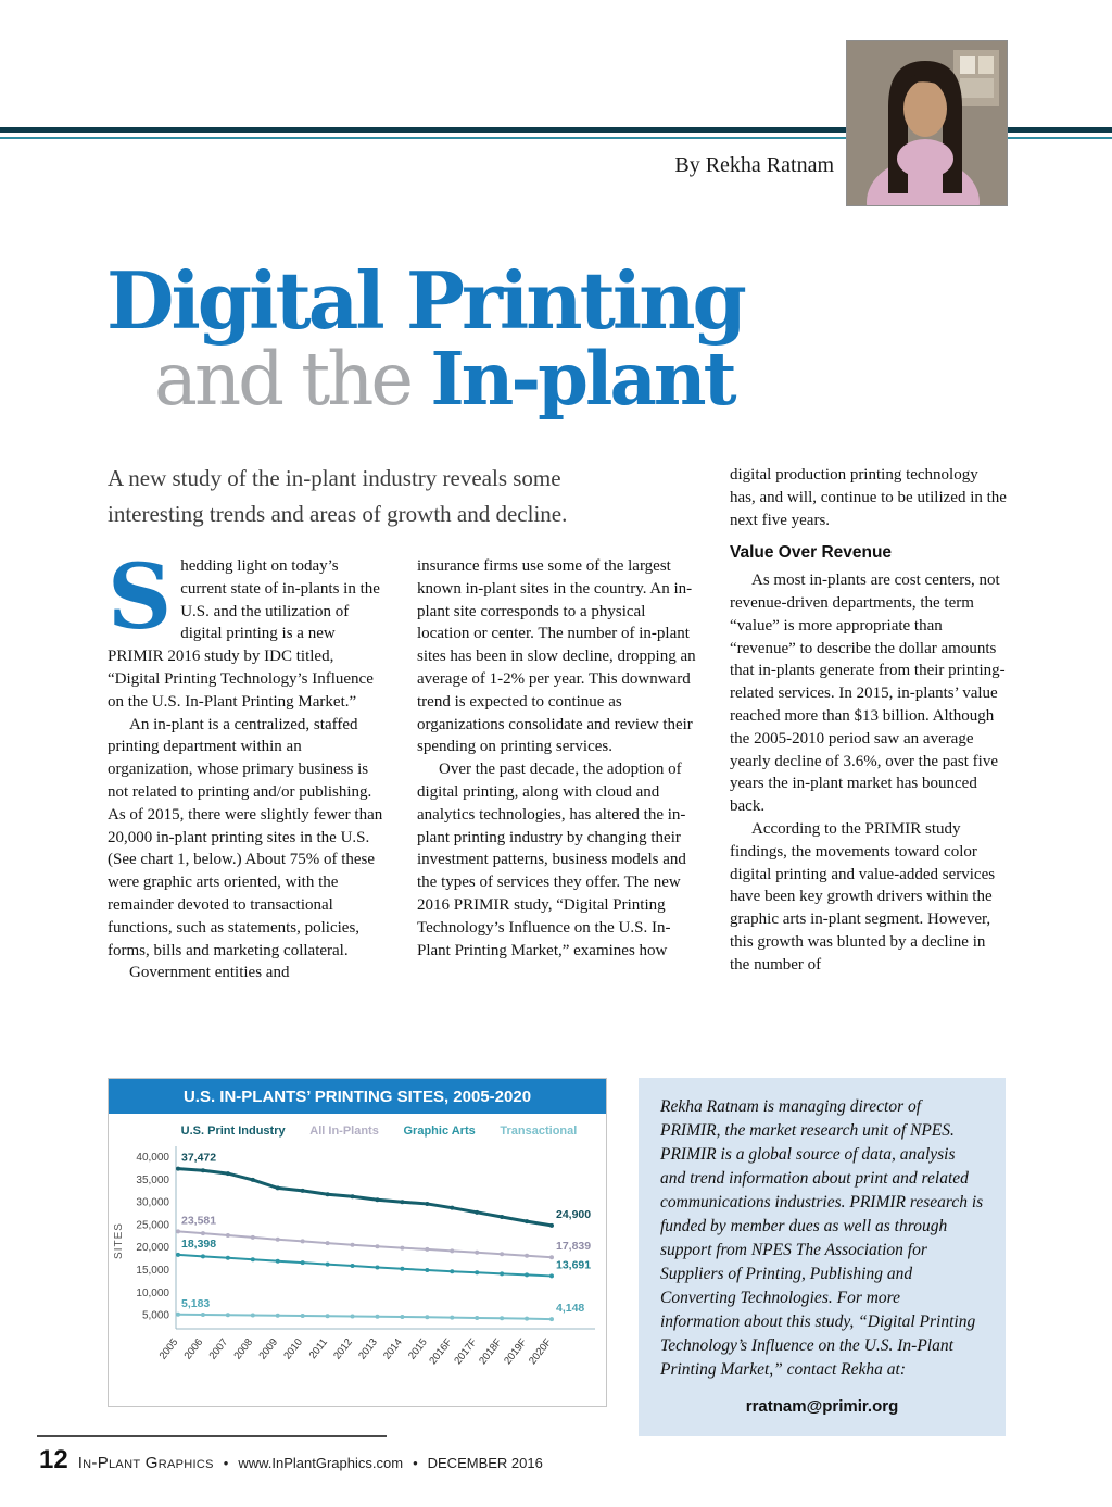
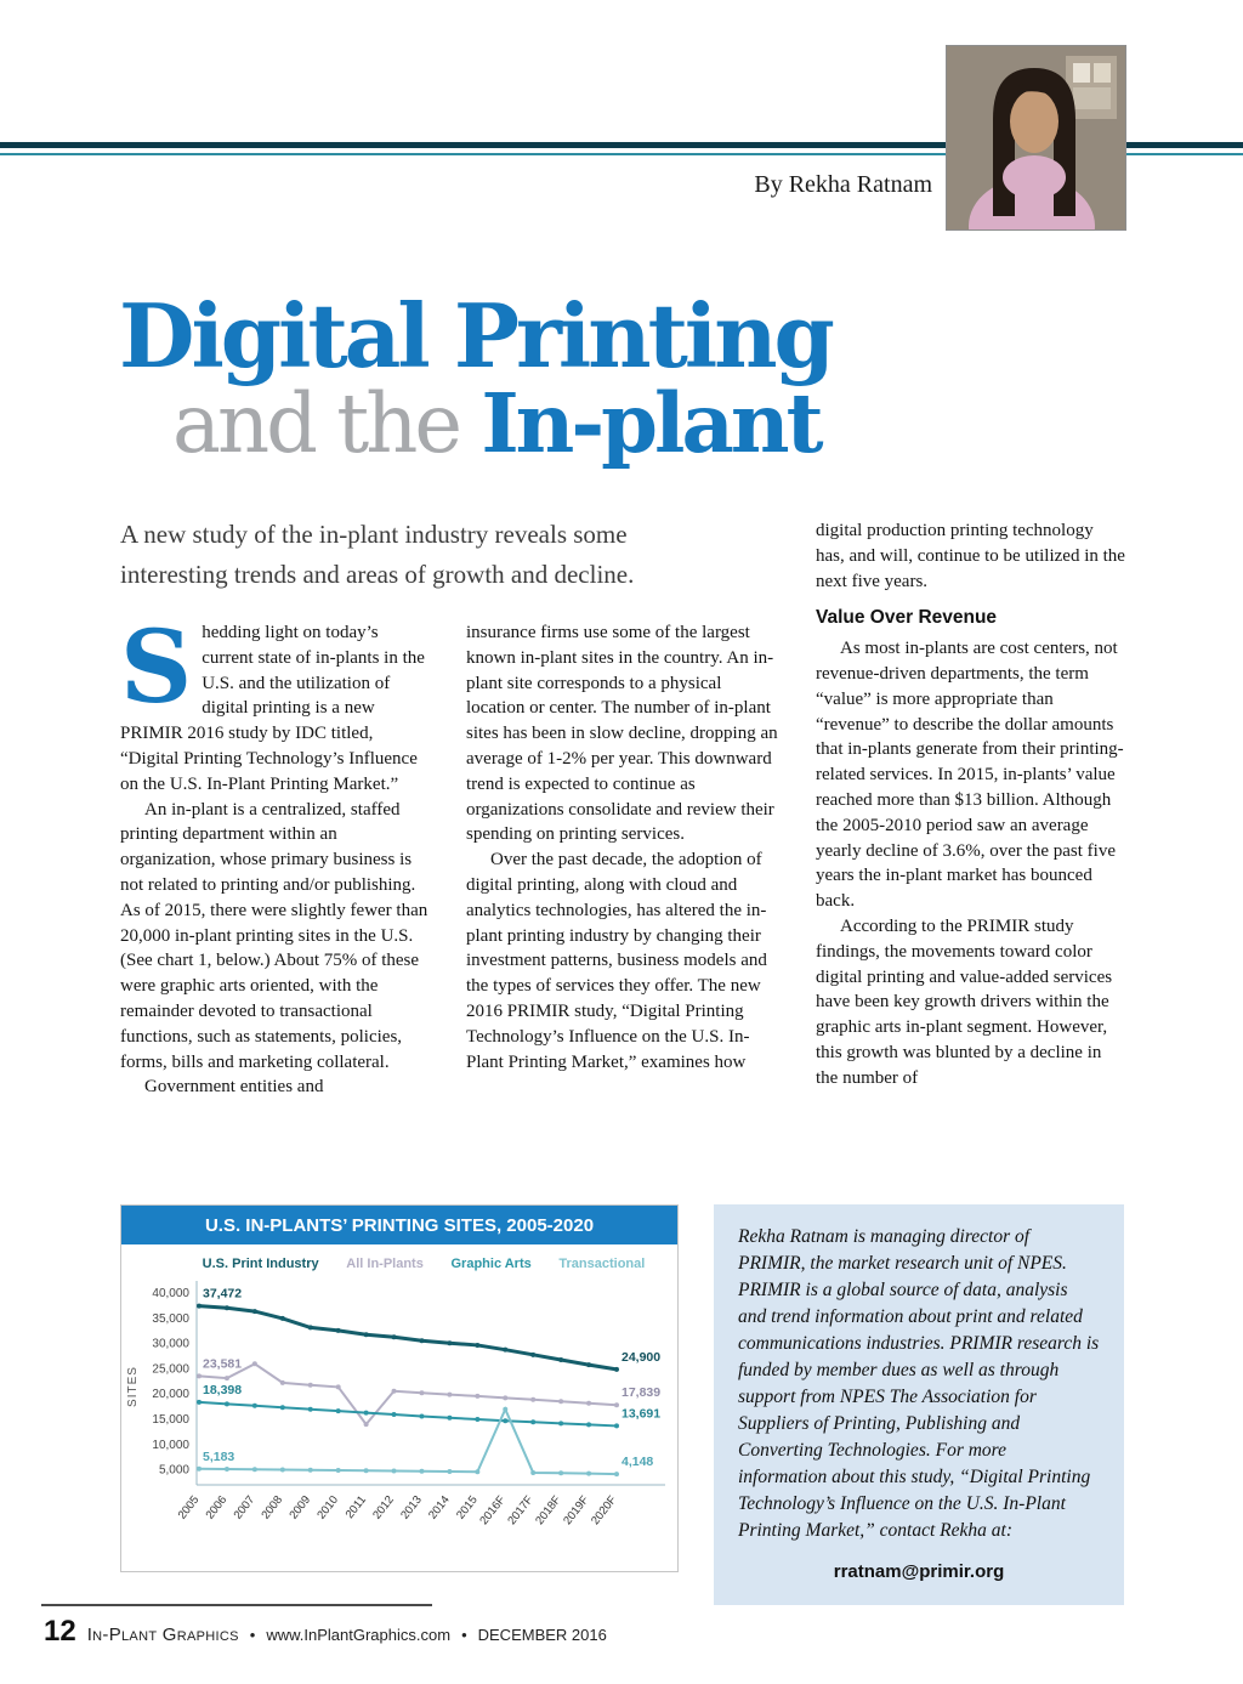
All In-Plants/2007: 23000 -> 26000
All In-Plants/2011: 21000 -> 14000
Transactional/2016F: 4000 -> 17000
